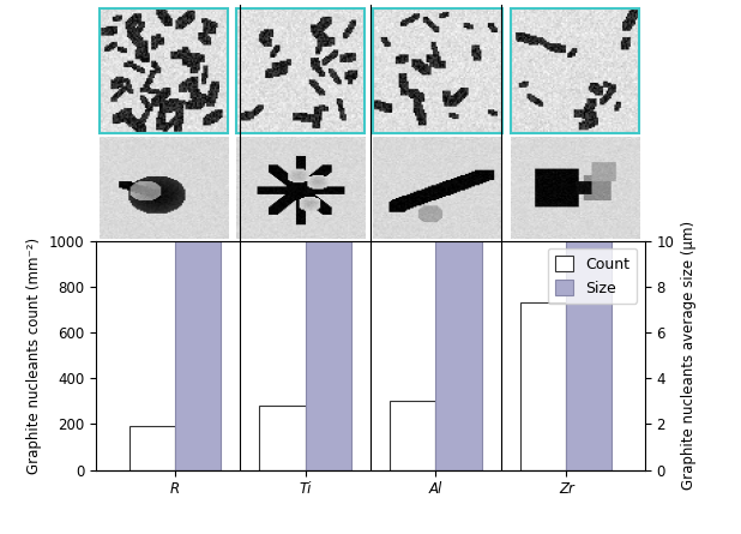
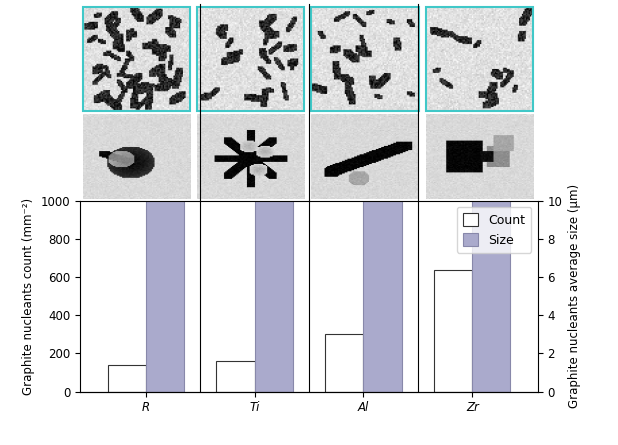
Count/R: 190 -> 140
Count/Ti: 280 -> 160
Count/Zr: 730 -> 640
